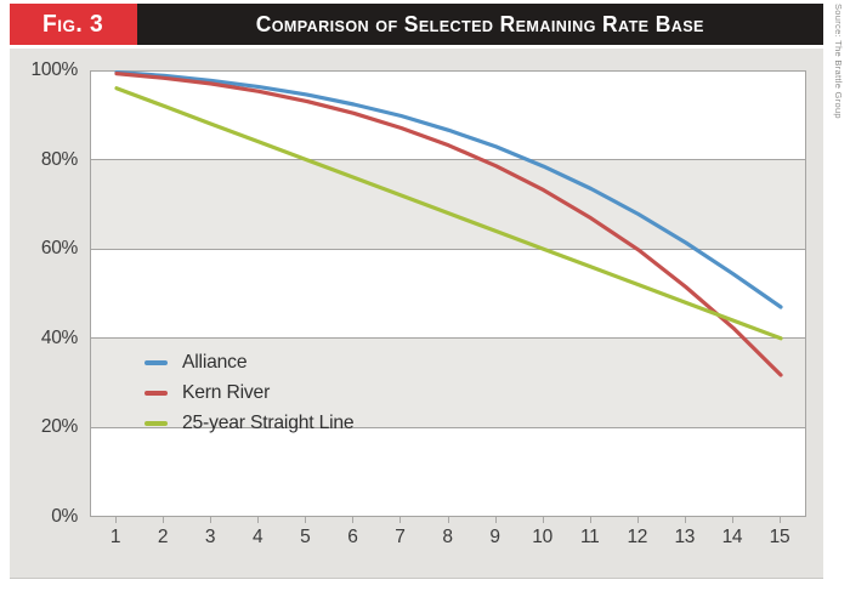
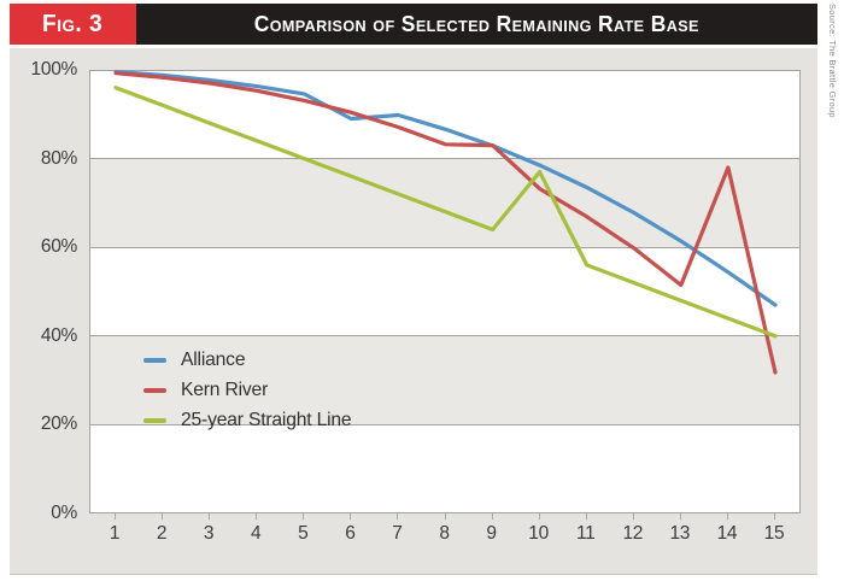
Alliance/6: 92% -> 89%
Kern River/9: 79% -> 83%
25-year Straight Line/10: 60% -> 77%
Kern River/14: 42% -> 78%
